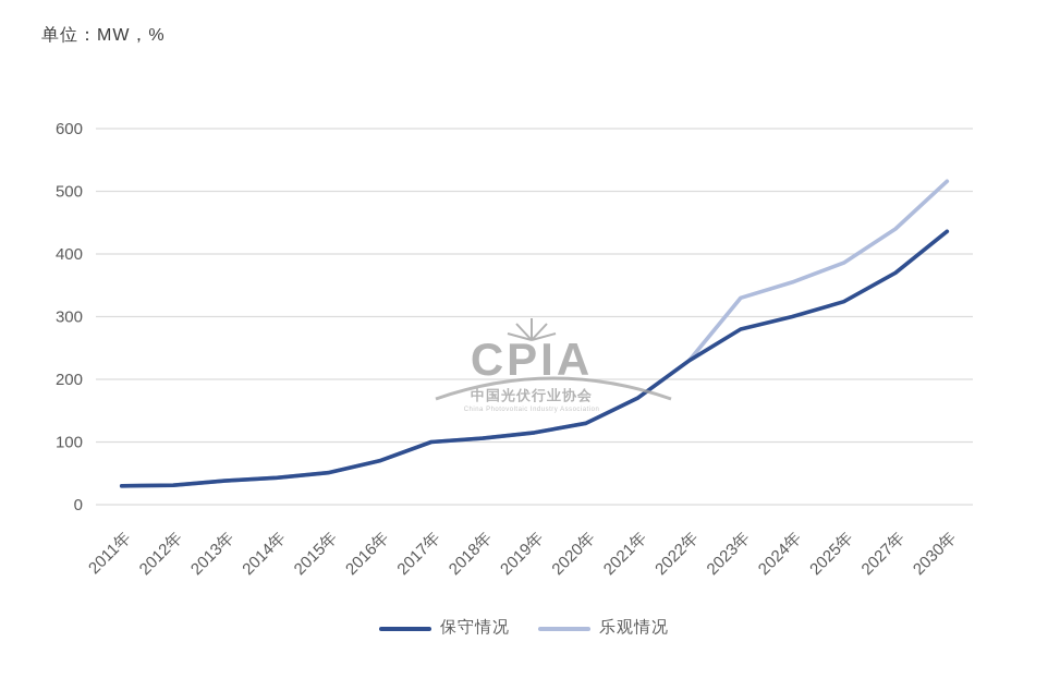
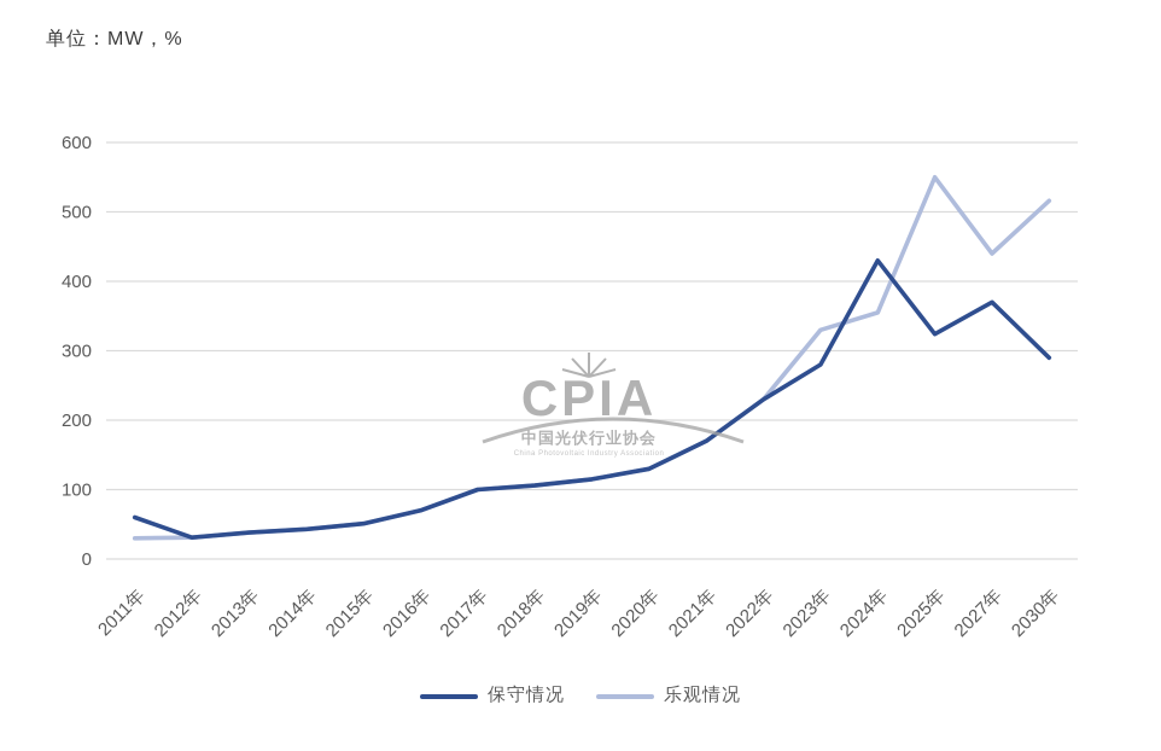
保守情况/2011年: 30 -> 60
保守情况/2024年: 300 -> 430
乐观情况/2025年: 390 -> 550
保守情况/2030年: 440 -> 290
